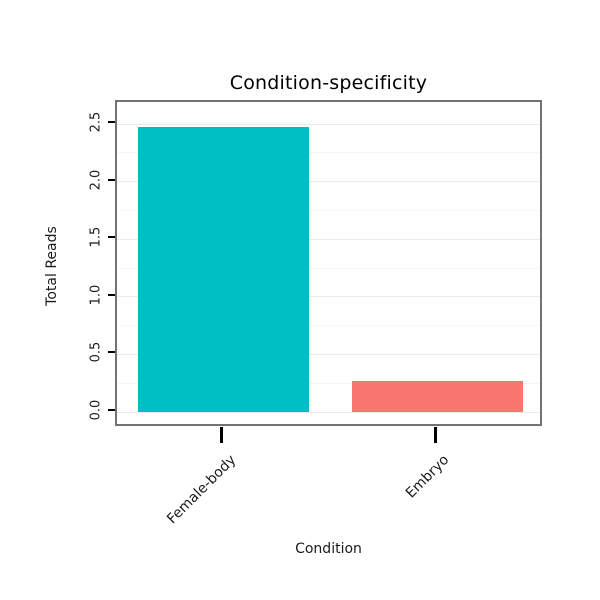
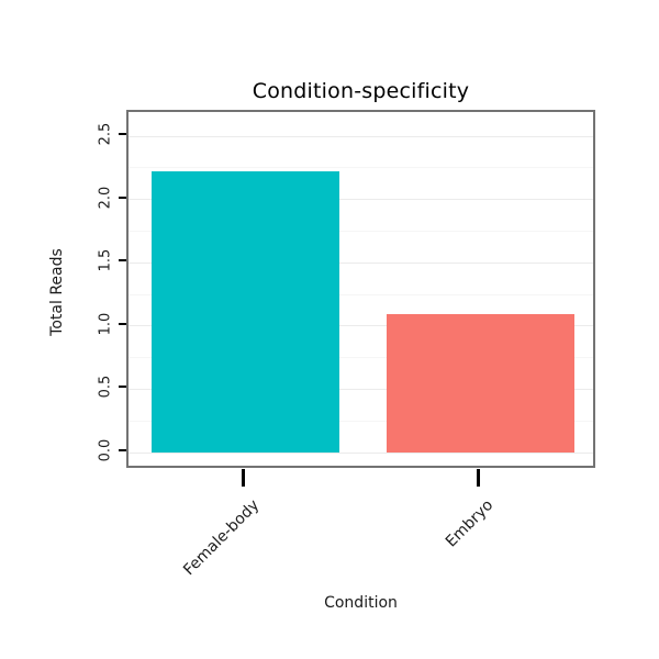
Female-body: 2.47 -> 2.22
Embryo: 0.27 -> 1.09
